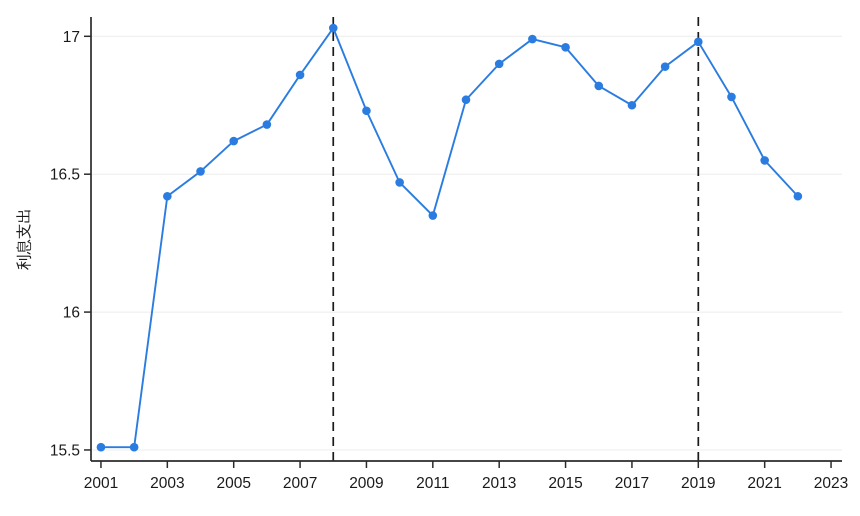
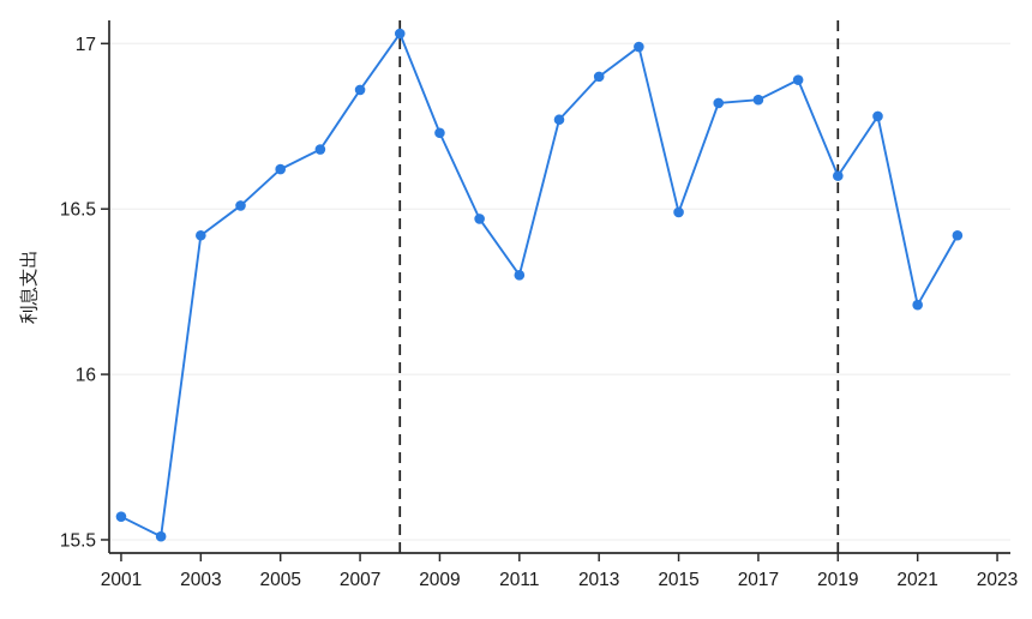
2001: 15.51 -> 15.57
2011: 16.35 -> 16.30
2015: 16.96 -> 16.49
2017: 16.75 -> 16.83
2019: 16.98 -> 16.60
2021: 16.55 -> 16.21
